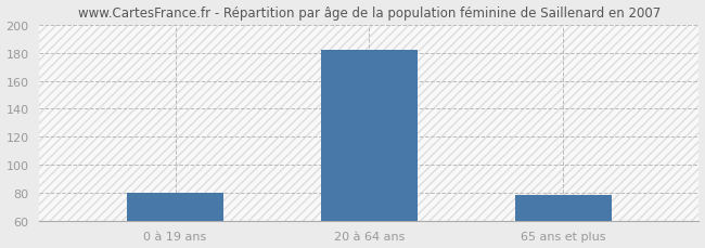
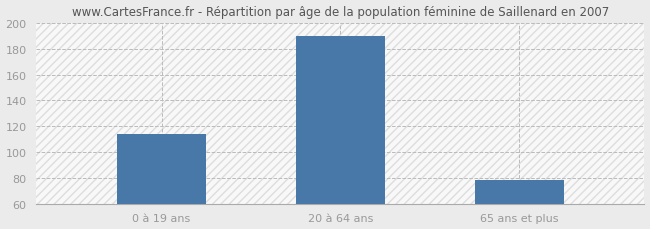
0 à 19 ans: 80 -> 114
20 à 64 ans: 182 -> 190
